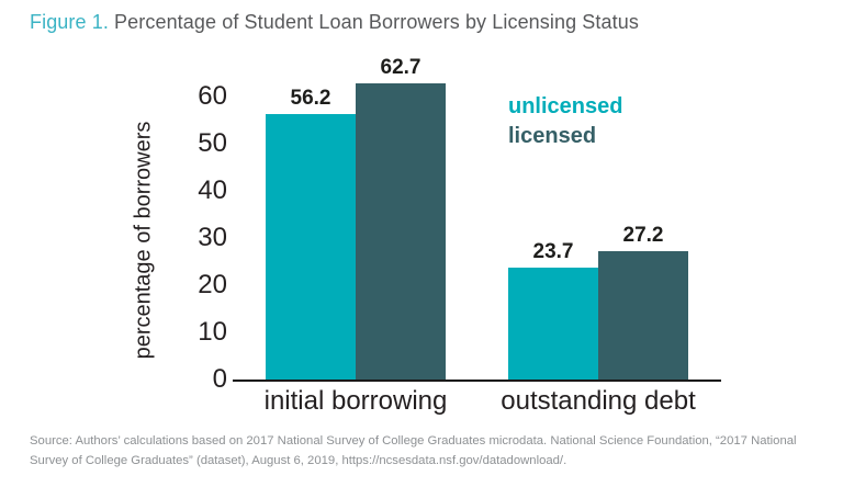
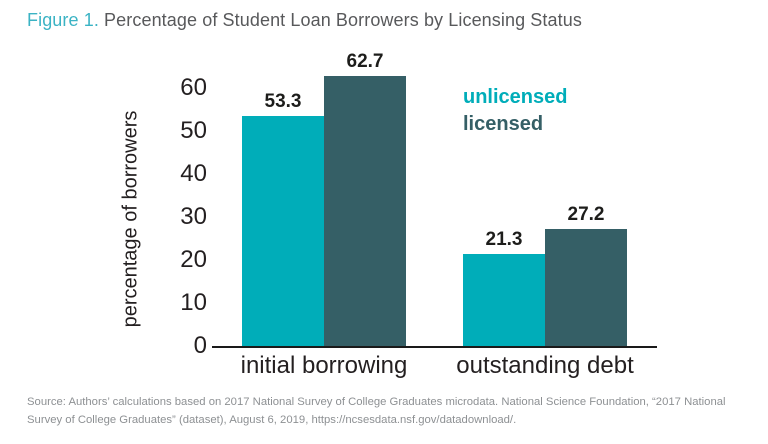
unlicensed/initial borrowing: 56.2 -> 53.3
unlicensed/outstanding debt: 23.7 -> 21.3
